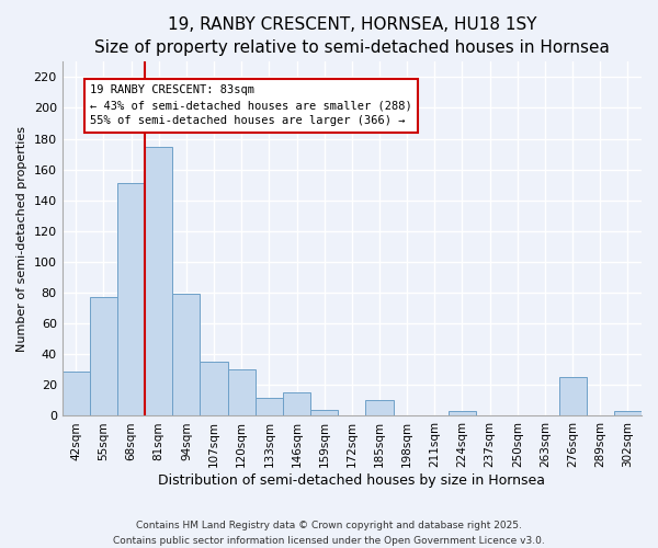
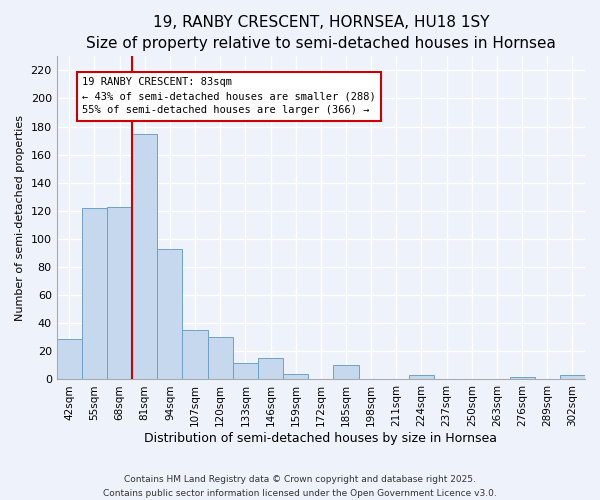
55sqm: 77 -> 122
68sqm: 151 -> 123
94sqm: 79 -> 93
276sqm: 25 -> 2
